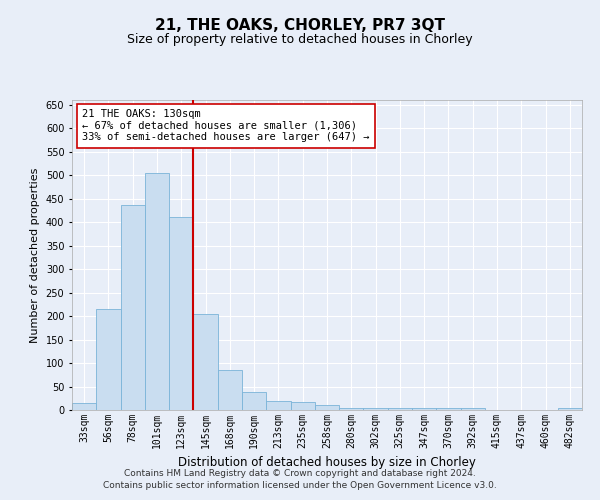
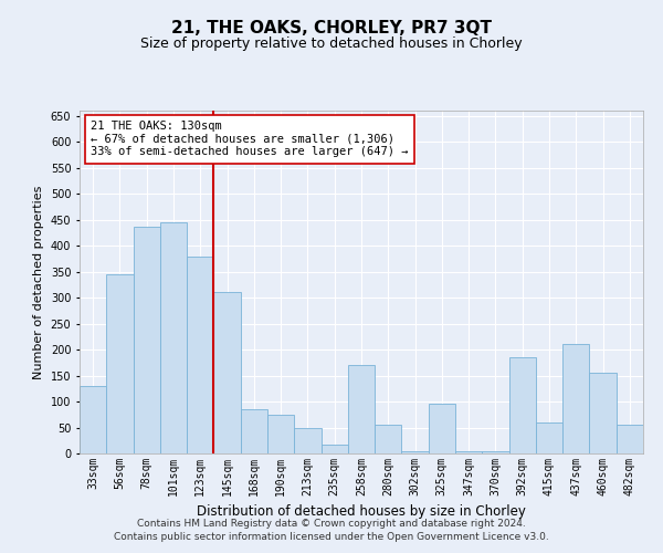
33sqm: 15 -> 130
56sqm: 215 -> 345
101sqm: 505 -> 445
123sqm: 410 -> 380
145sqm: 205 -> 310
190sqm: 38 -> 75
213sqm: 20 -> 50
258sqm: 10 -> 170
280sqm: 5 -> 55
325sqm: 5 -> 95
392sqm: 5 -> 185
415sqm: 1 -> 60
437sqm: 1 -> 210
460sqm: 1 -> 155
482sqm: 5 -> 55
